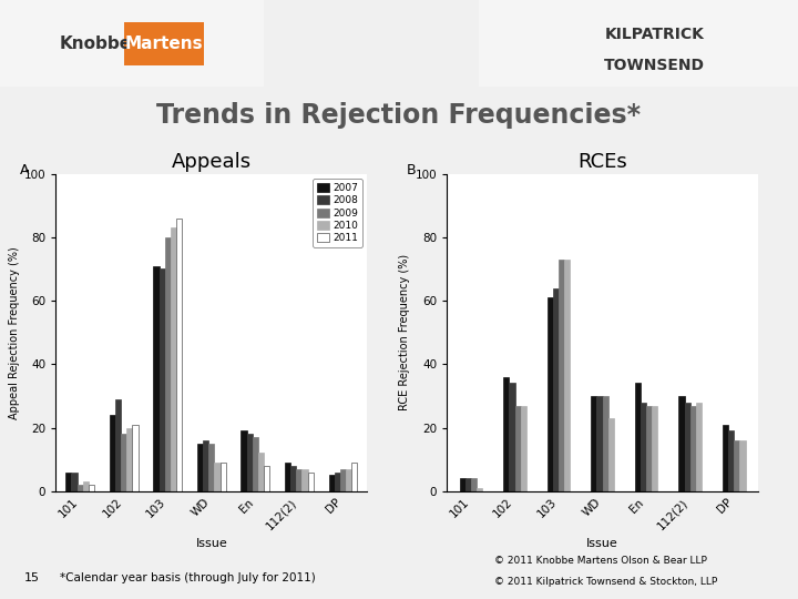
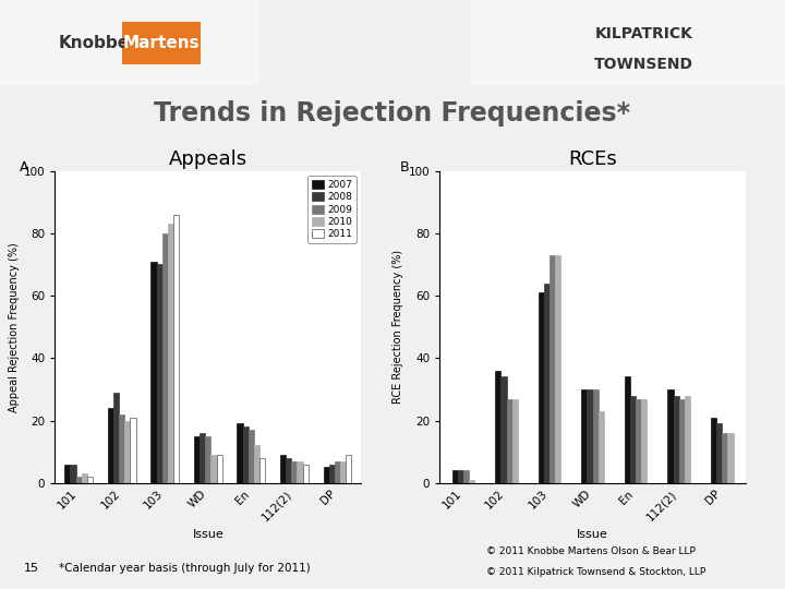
Appeals/2009/102: 18 -> 22
